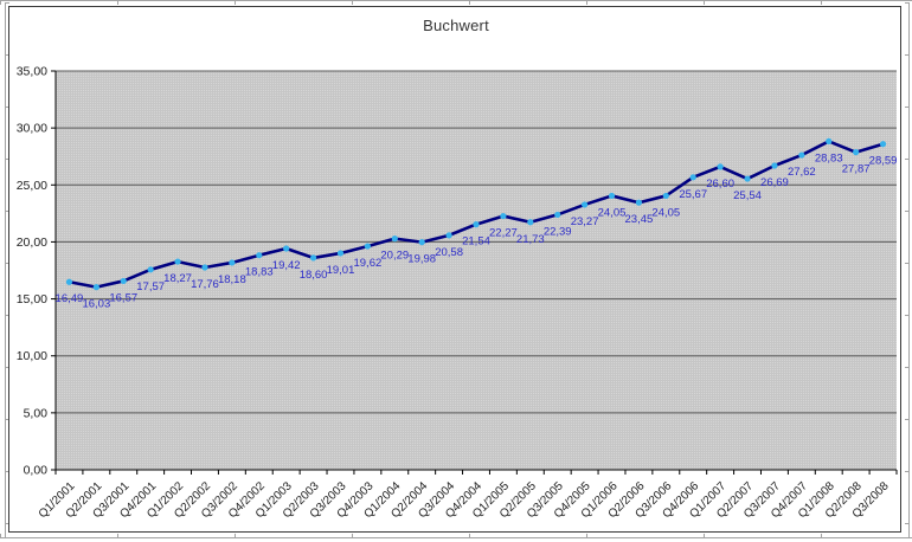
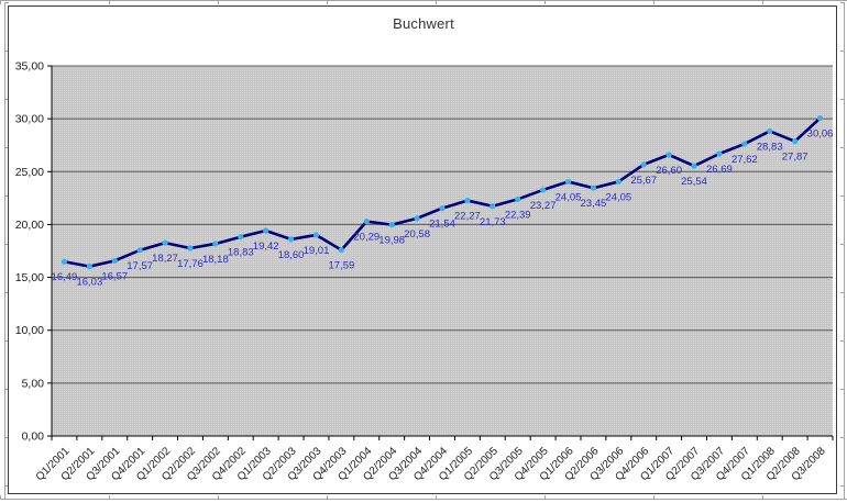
Q4/2003: 19,62 -> 17,59
Q3/2008: 28,59 -> 30,06
